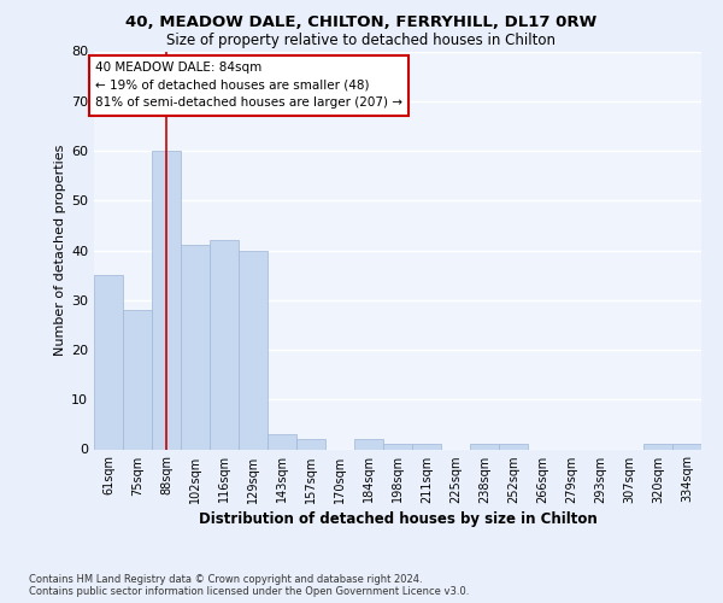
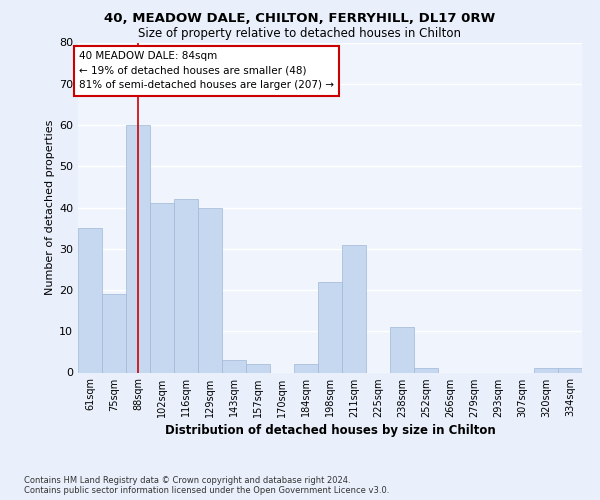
75sqm: 28 -> 19
198sqm: 1 -> 22
211sqm: 1 -> 31
238sqm: 1 -> 11
